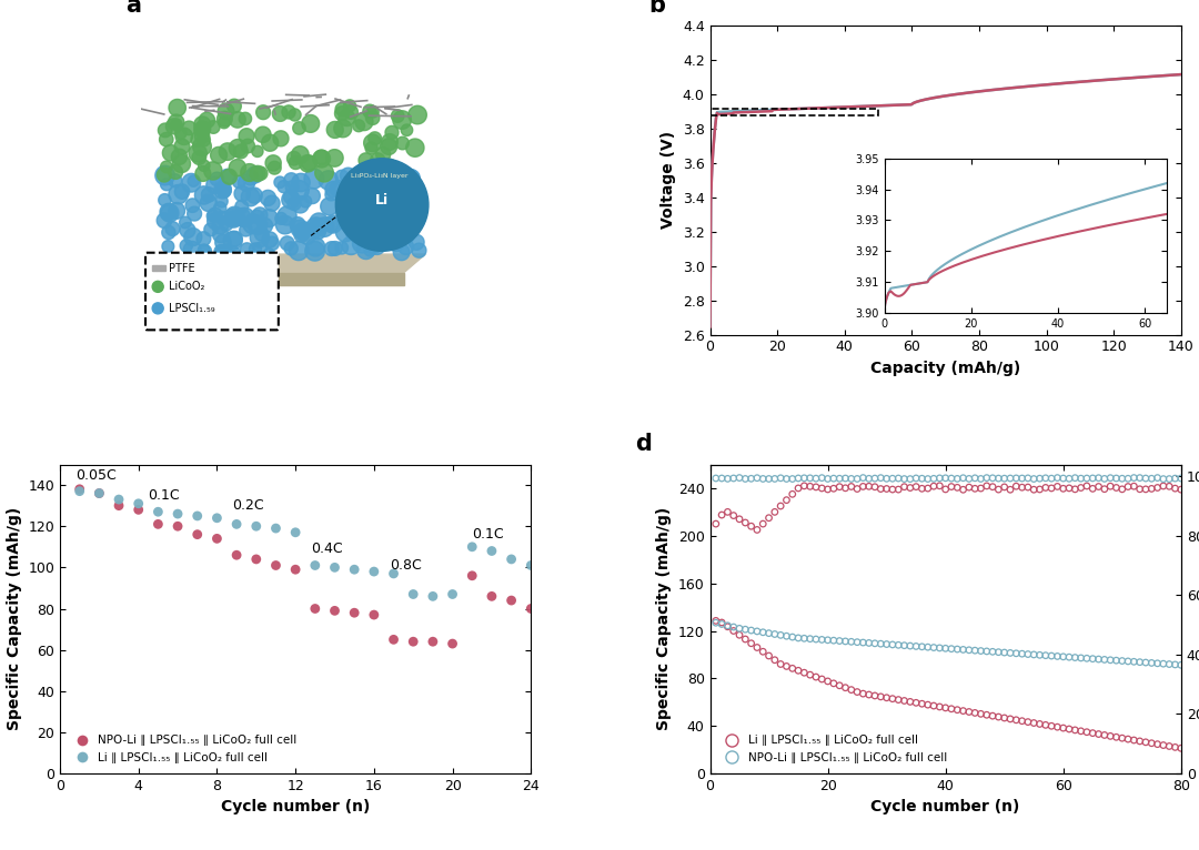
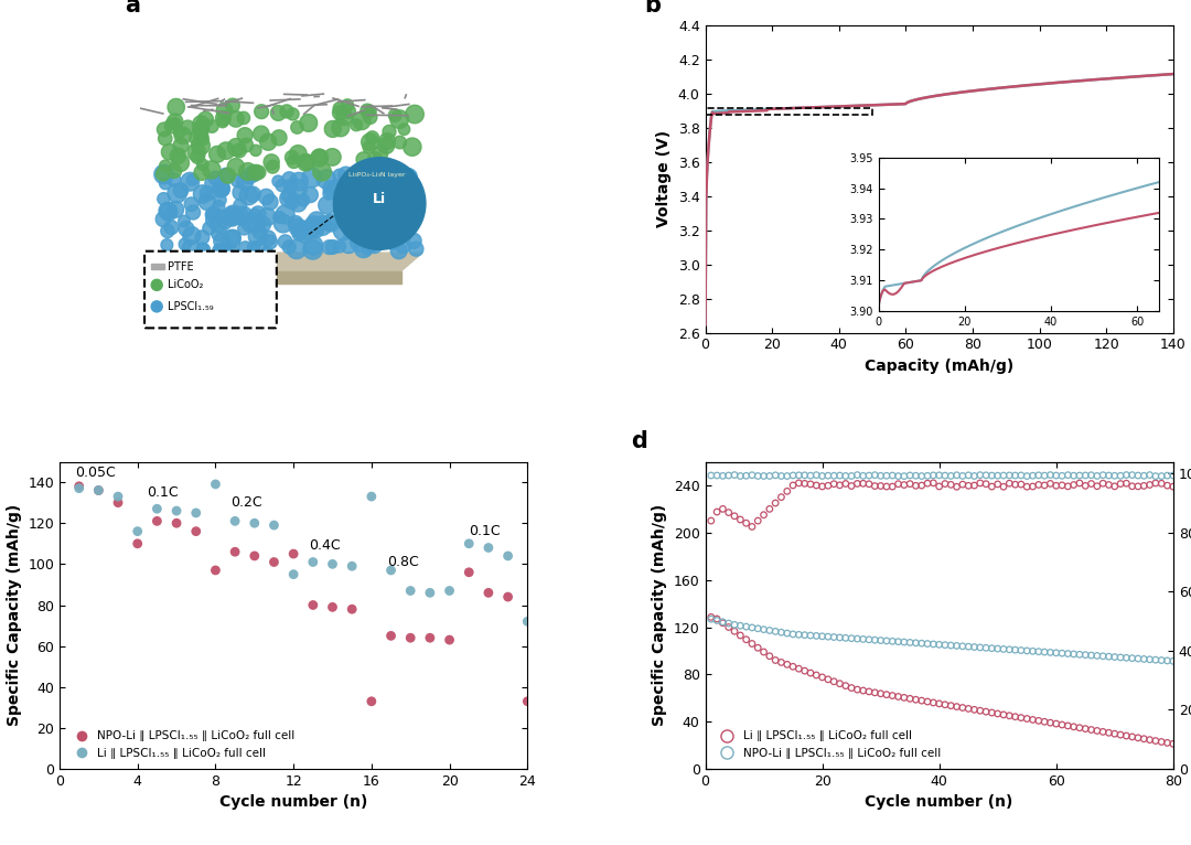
NPO-Li ∥ LPSCl₁.₅₅ ∥ LiCoO₂ full cell/4: 128 -> 110
Li ∥ LPSCl₁.₅₅ ∥ LiCoO₂ full cell/4: 131 -> 116
NPO-Li ∥ LPSCl₁.₅₅ ∥ LiCoO₂ full cell/8: 114 -> 97
Li ∥ LPSCl₁.₅₅ ∥ LiCoO₂ full cell/8: 124 -> 139
NPO-Li ∥ LPSCl₁.₅₅ ∥ LiCoO₂ full cell/12: 99 -> 105
Li ∥ LPSCl₁.₅₅ ∥ LiCoO₂ full cell/12: 117 -> 95
NPO-Li ∥ LPSCl₁.₅₅ ∥ LiCoO₂ full cell/16: 77 -> 33
Li ∥ LPSCl₁.₅₅ ∥ LiCoO₂ full cell/16: 98 -> 133
NPO-Li ∥ LPSCl₁.₅₅ ∥ LiCoO₂ full cell/24: 80 -> 33
Li ∥ LPSCl₁.₅₅ ∥ LiCoO₂ full cell/24: 101 -> 72
